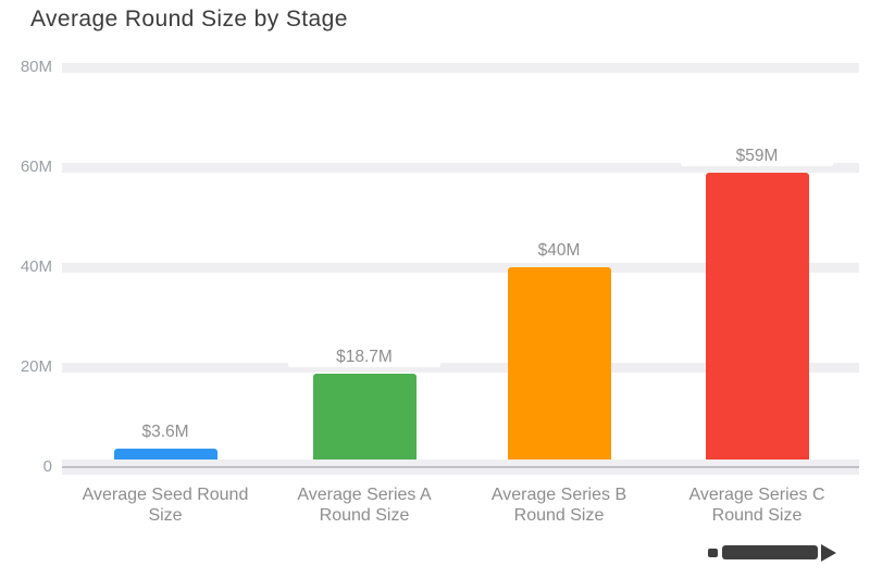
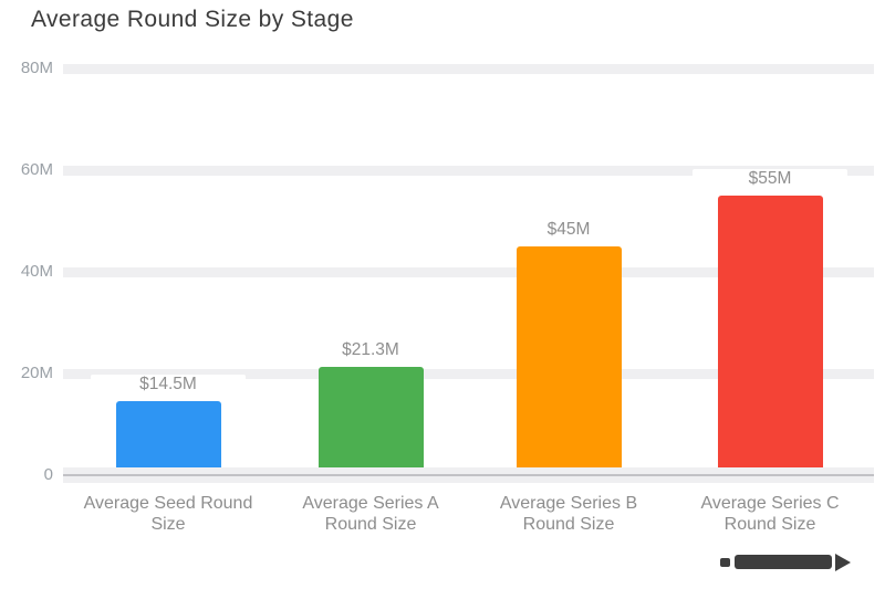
Average Seed Round Size: $3.6M -> $14.5M
Average Series A Round Size: $18.7M -> $21.3M
Average Series B Round Size: $40M -> $45M
Average Series C Round Size: $59M -> $55M
